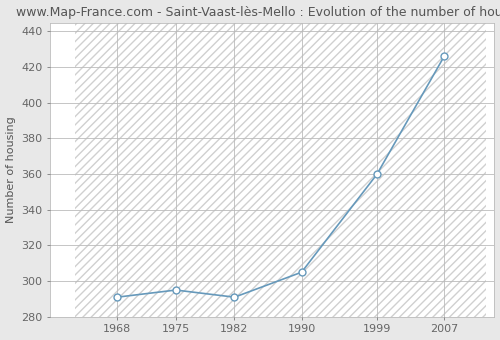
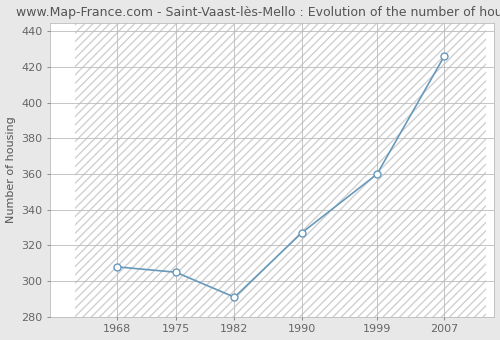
1968: 291 -> 308
1975: 295 -> 305
1990: 305 -> 327
